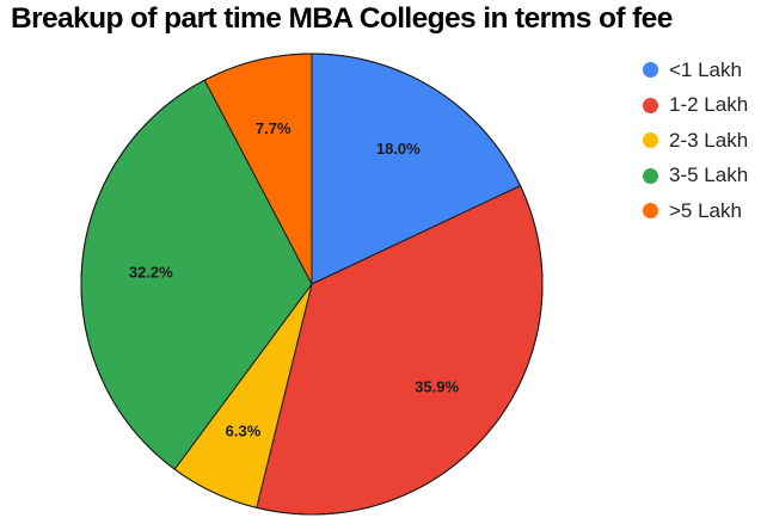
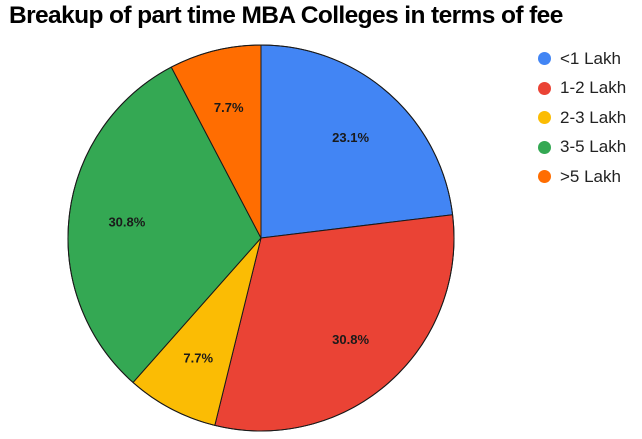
<1 Lakh: 18.0% -> 23.1%
1-2 Lakh: 35.9% -> 30.8%
2-3 Lakh: 6.3% -> 7.7%
3-5 Lakh: 32.2% -> 30.8%
